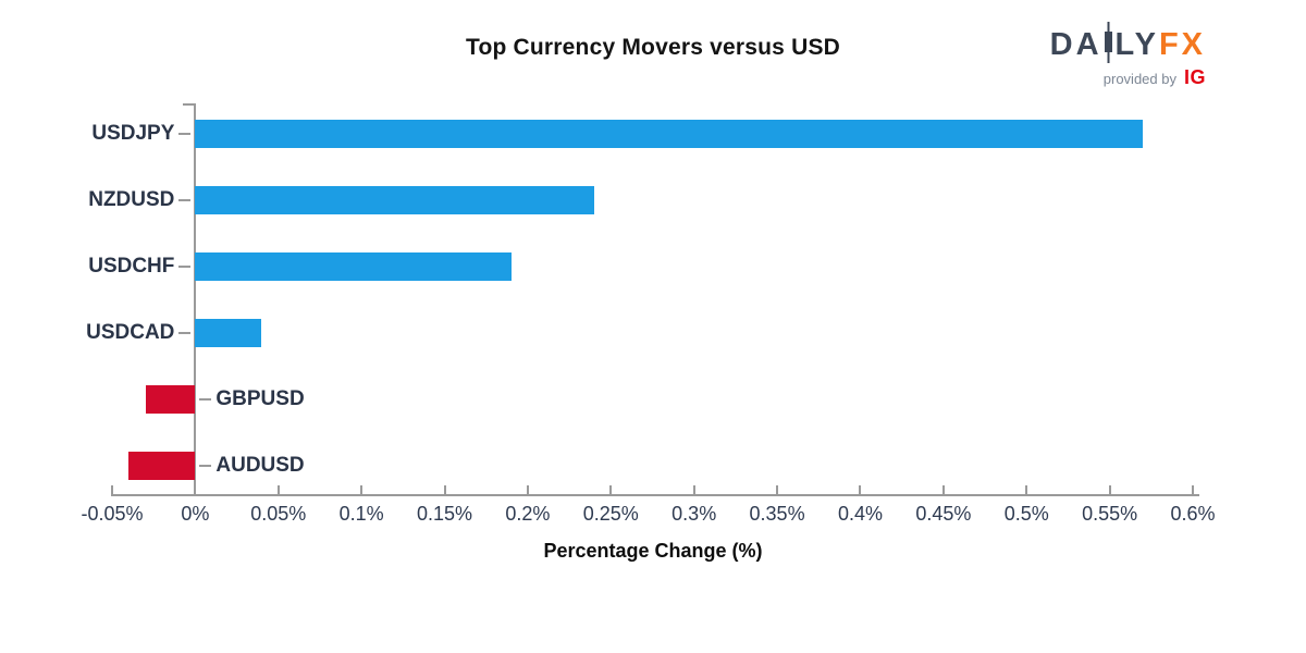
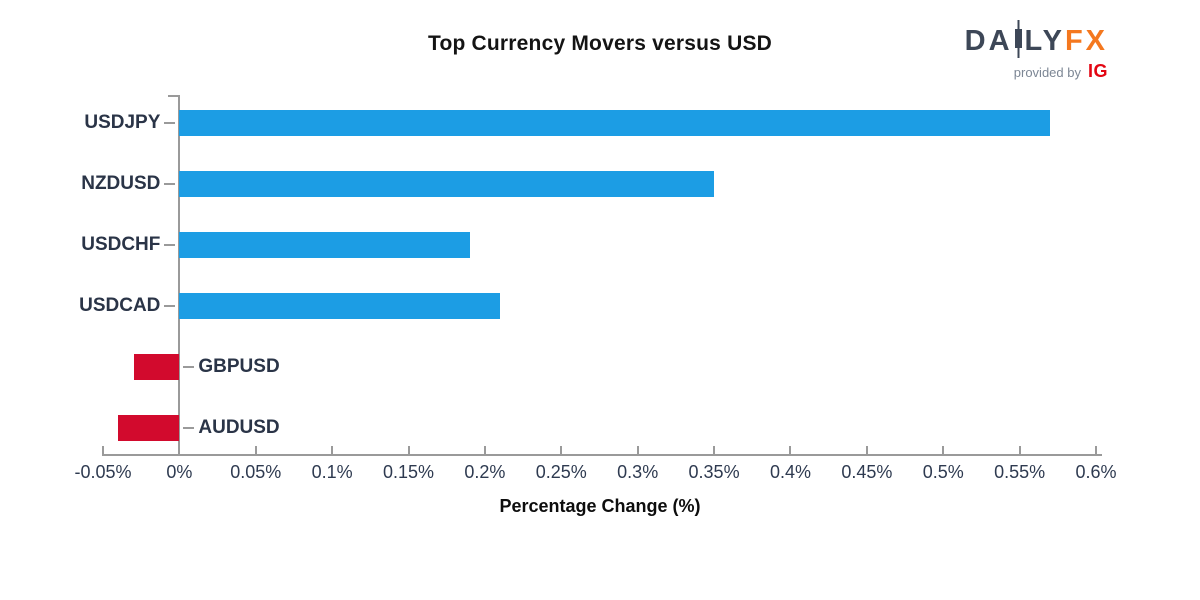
NZDUSD: 0.24% -> 0.35%
USDCAD: 0.04% -> 0.21%
